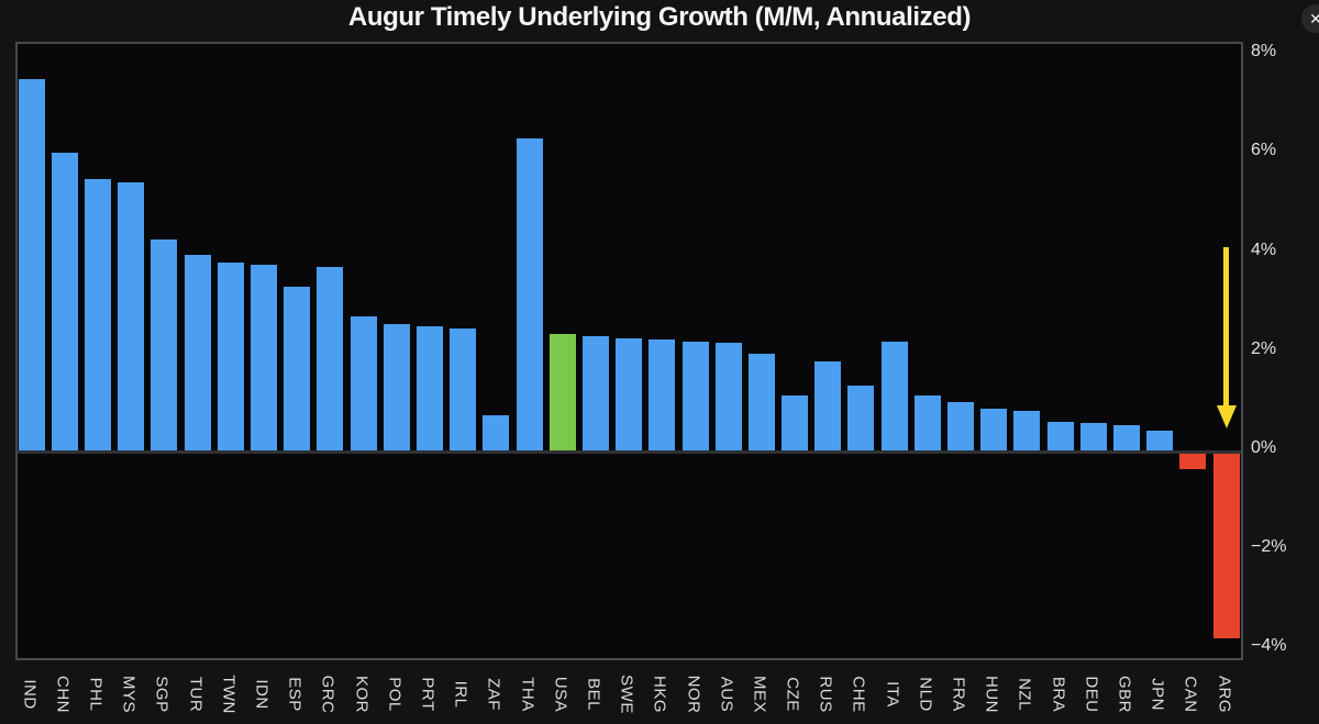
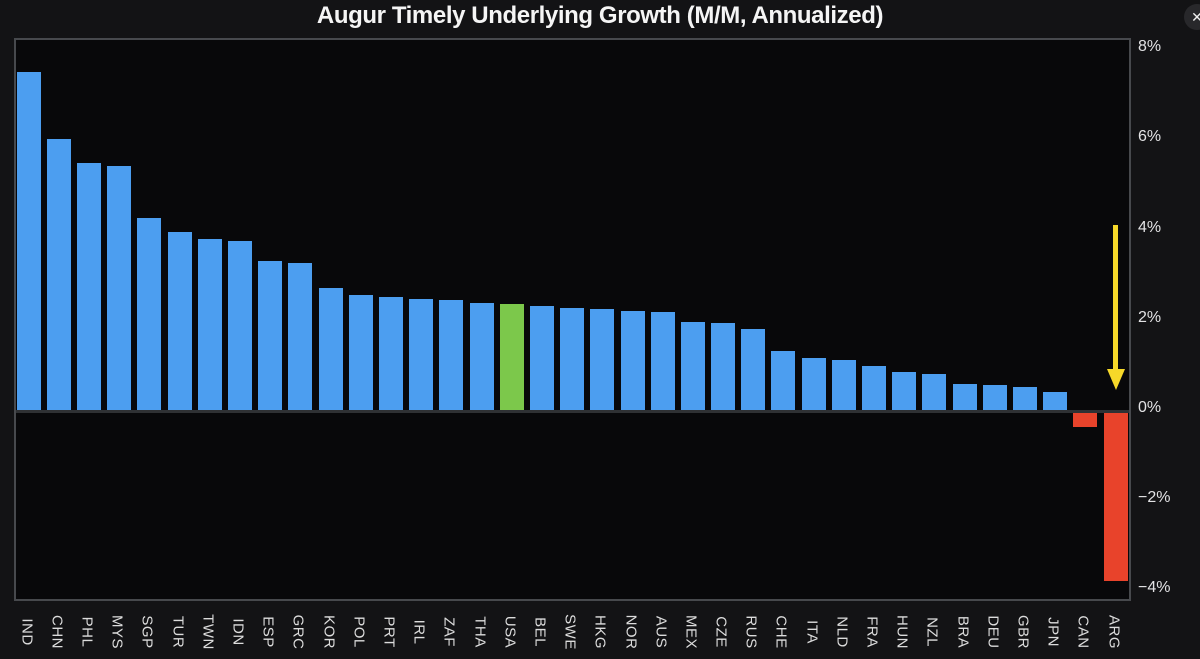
GRC: 3.7% -> 3.3%
ZAF: 0.7% -> 2.4%
THA: 6.3% -> 2.4%
CZE: 1.1% -> 1.9%
ITA: 2.2% -> 1.2%
